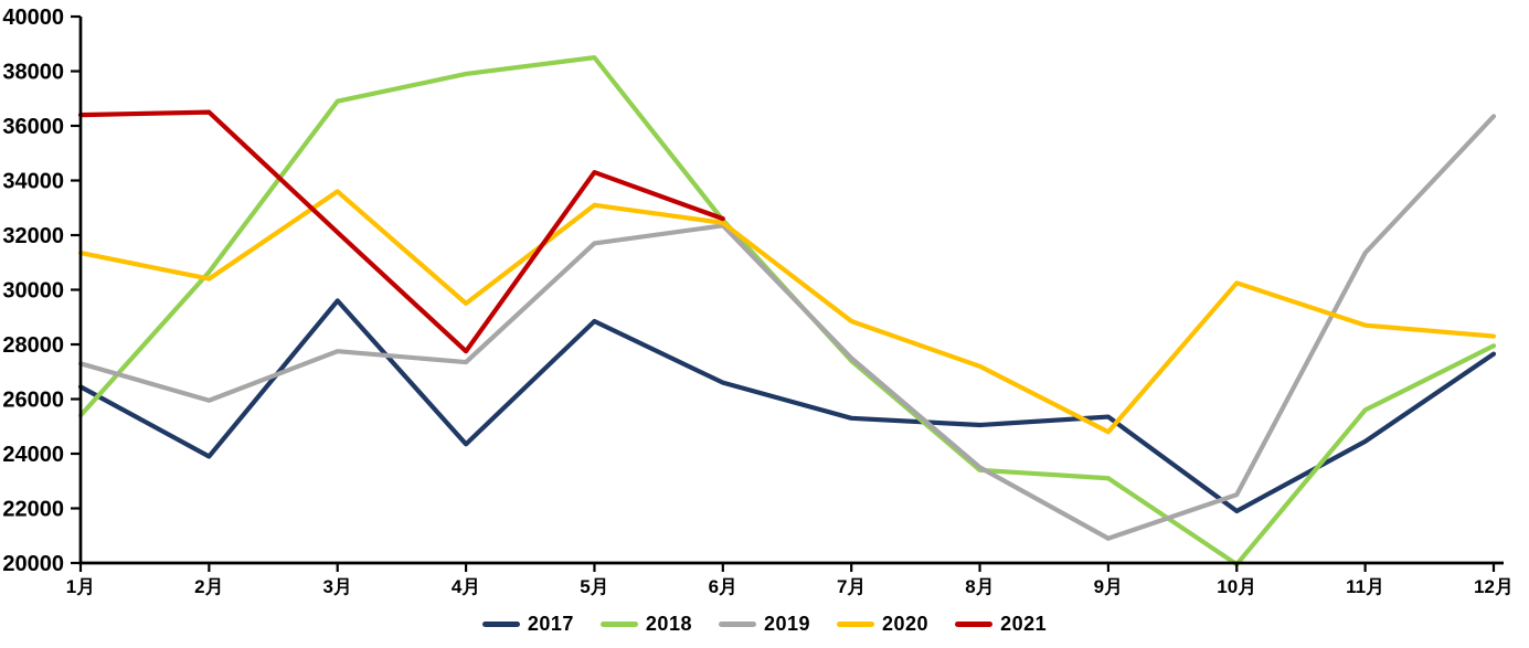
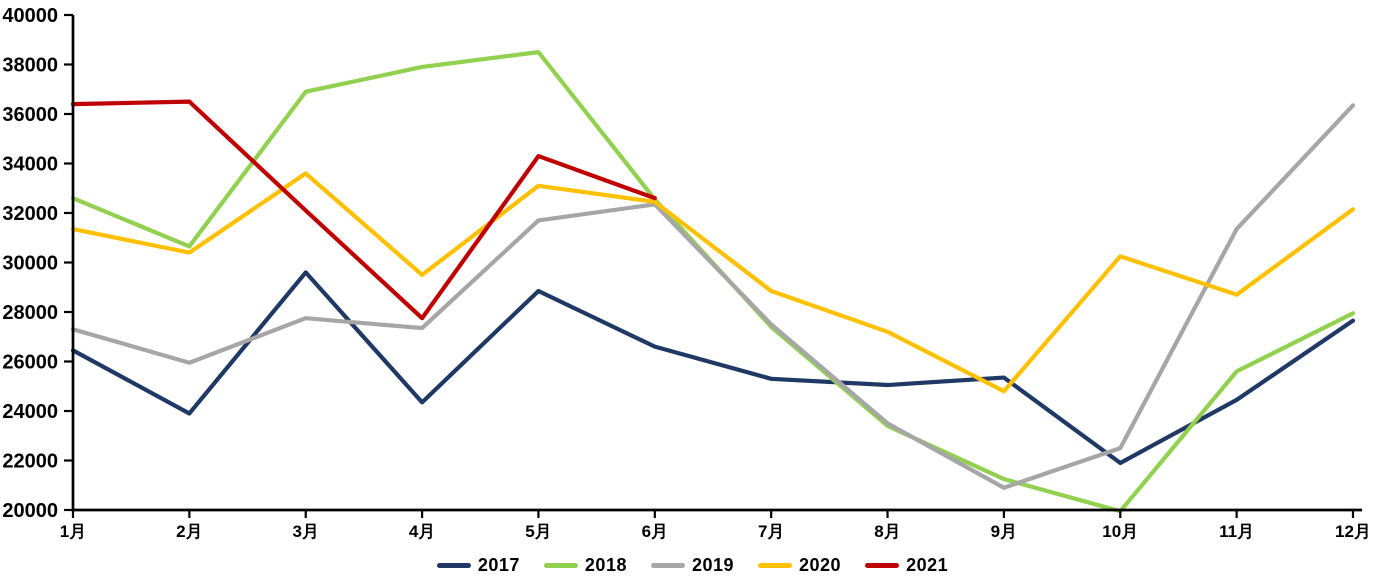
2018/1月: 25400 -> 32600
2018/9月: 23100 -> 21200
2020/12月: 28300 -> 32200
